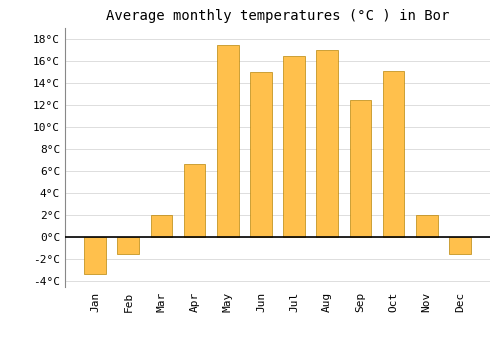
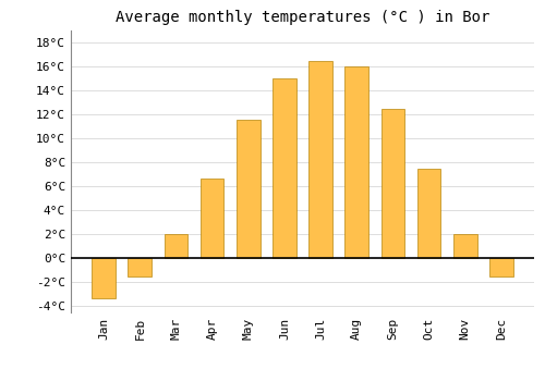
May: 17.5°C -> 11.6°C
Aug: 17.0°C -> 16.0°C
Oct: 15.1°C -> 7.5°C
